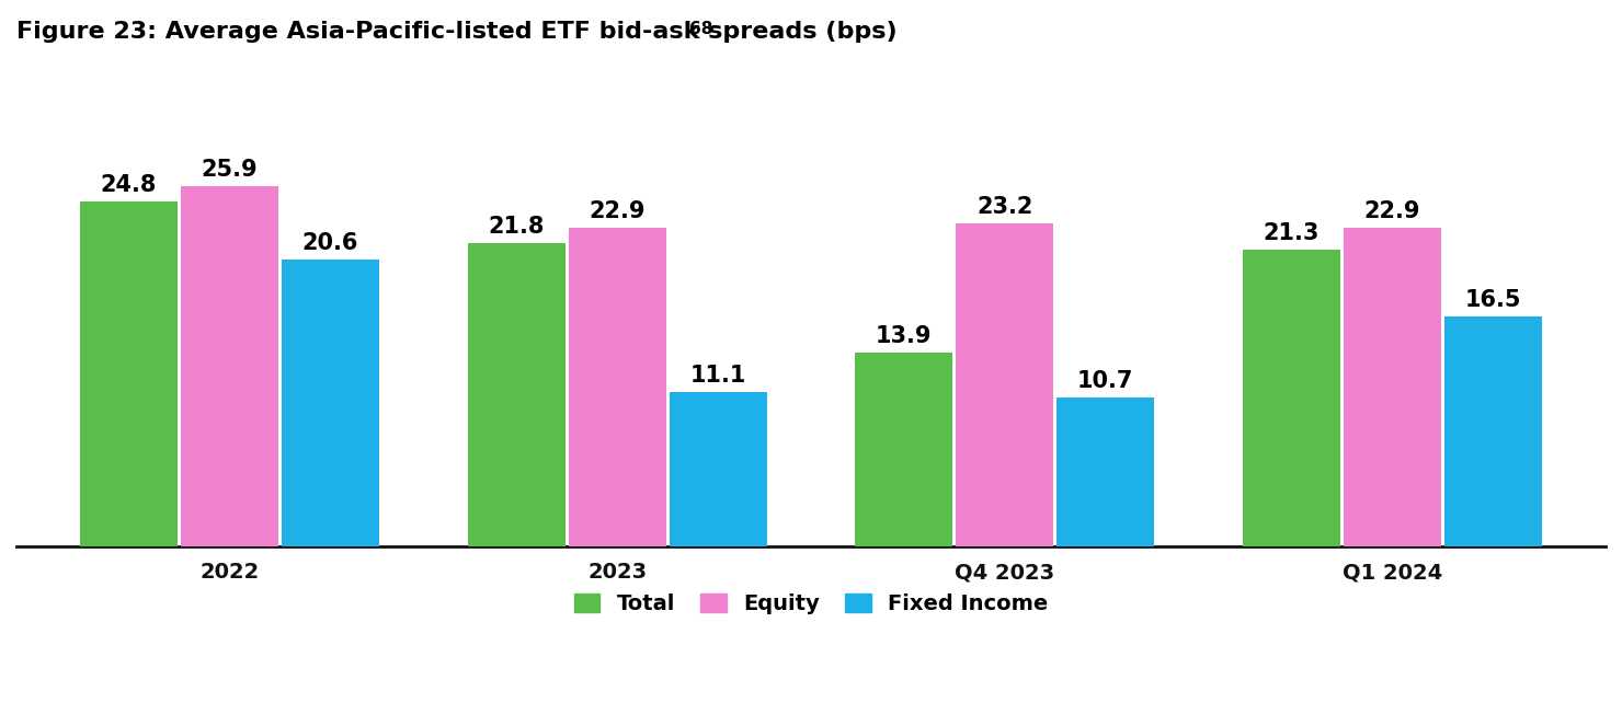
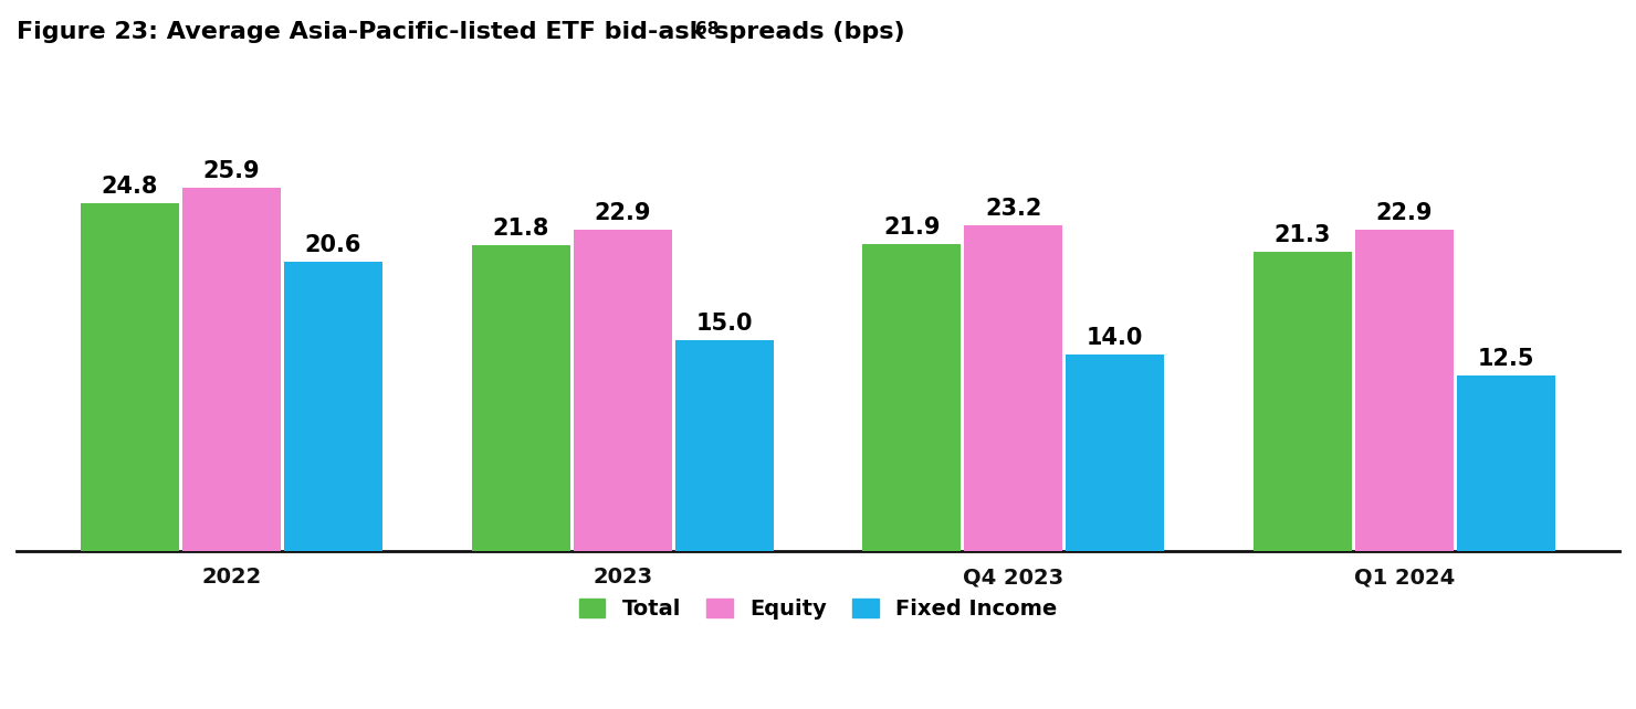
Fixed Income/2023: 11.1 -> 15.0
Total/Q4 2023: 13.9 -> 21.9
Fixed Income/Q4 2023: 10.7 -> 14.0
Fixed Income/Q1 2024: 16.5 -> 12.5
